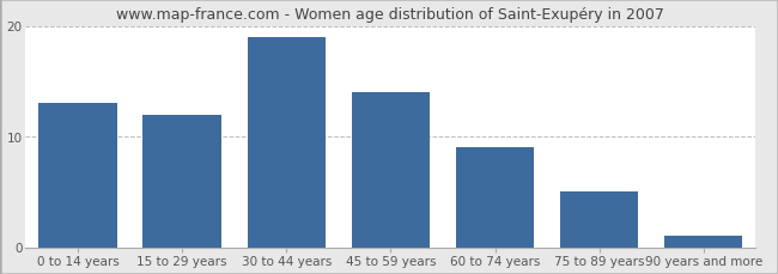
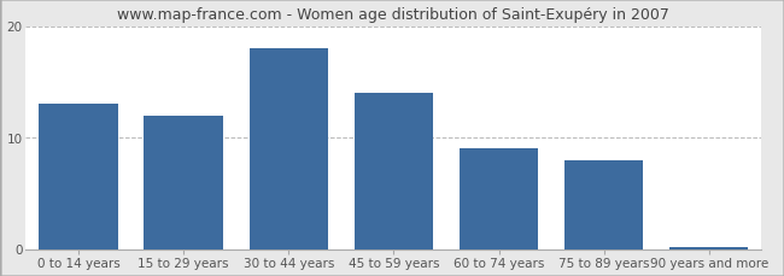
30 to 44 years: 19.0 -> 18.0
75 to 89 years: 5.0 -> 8.0
90 years and more: 1.0 -> 0.2
